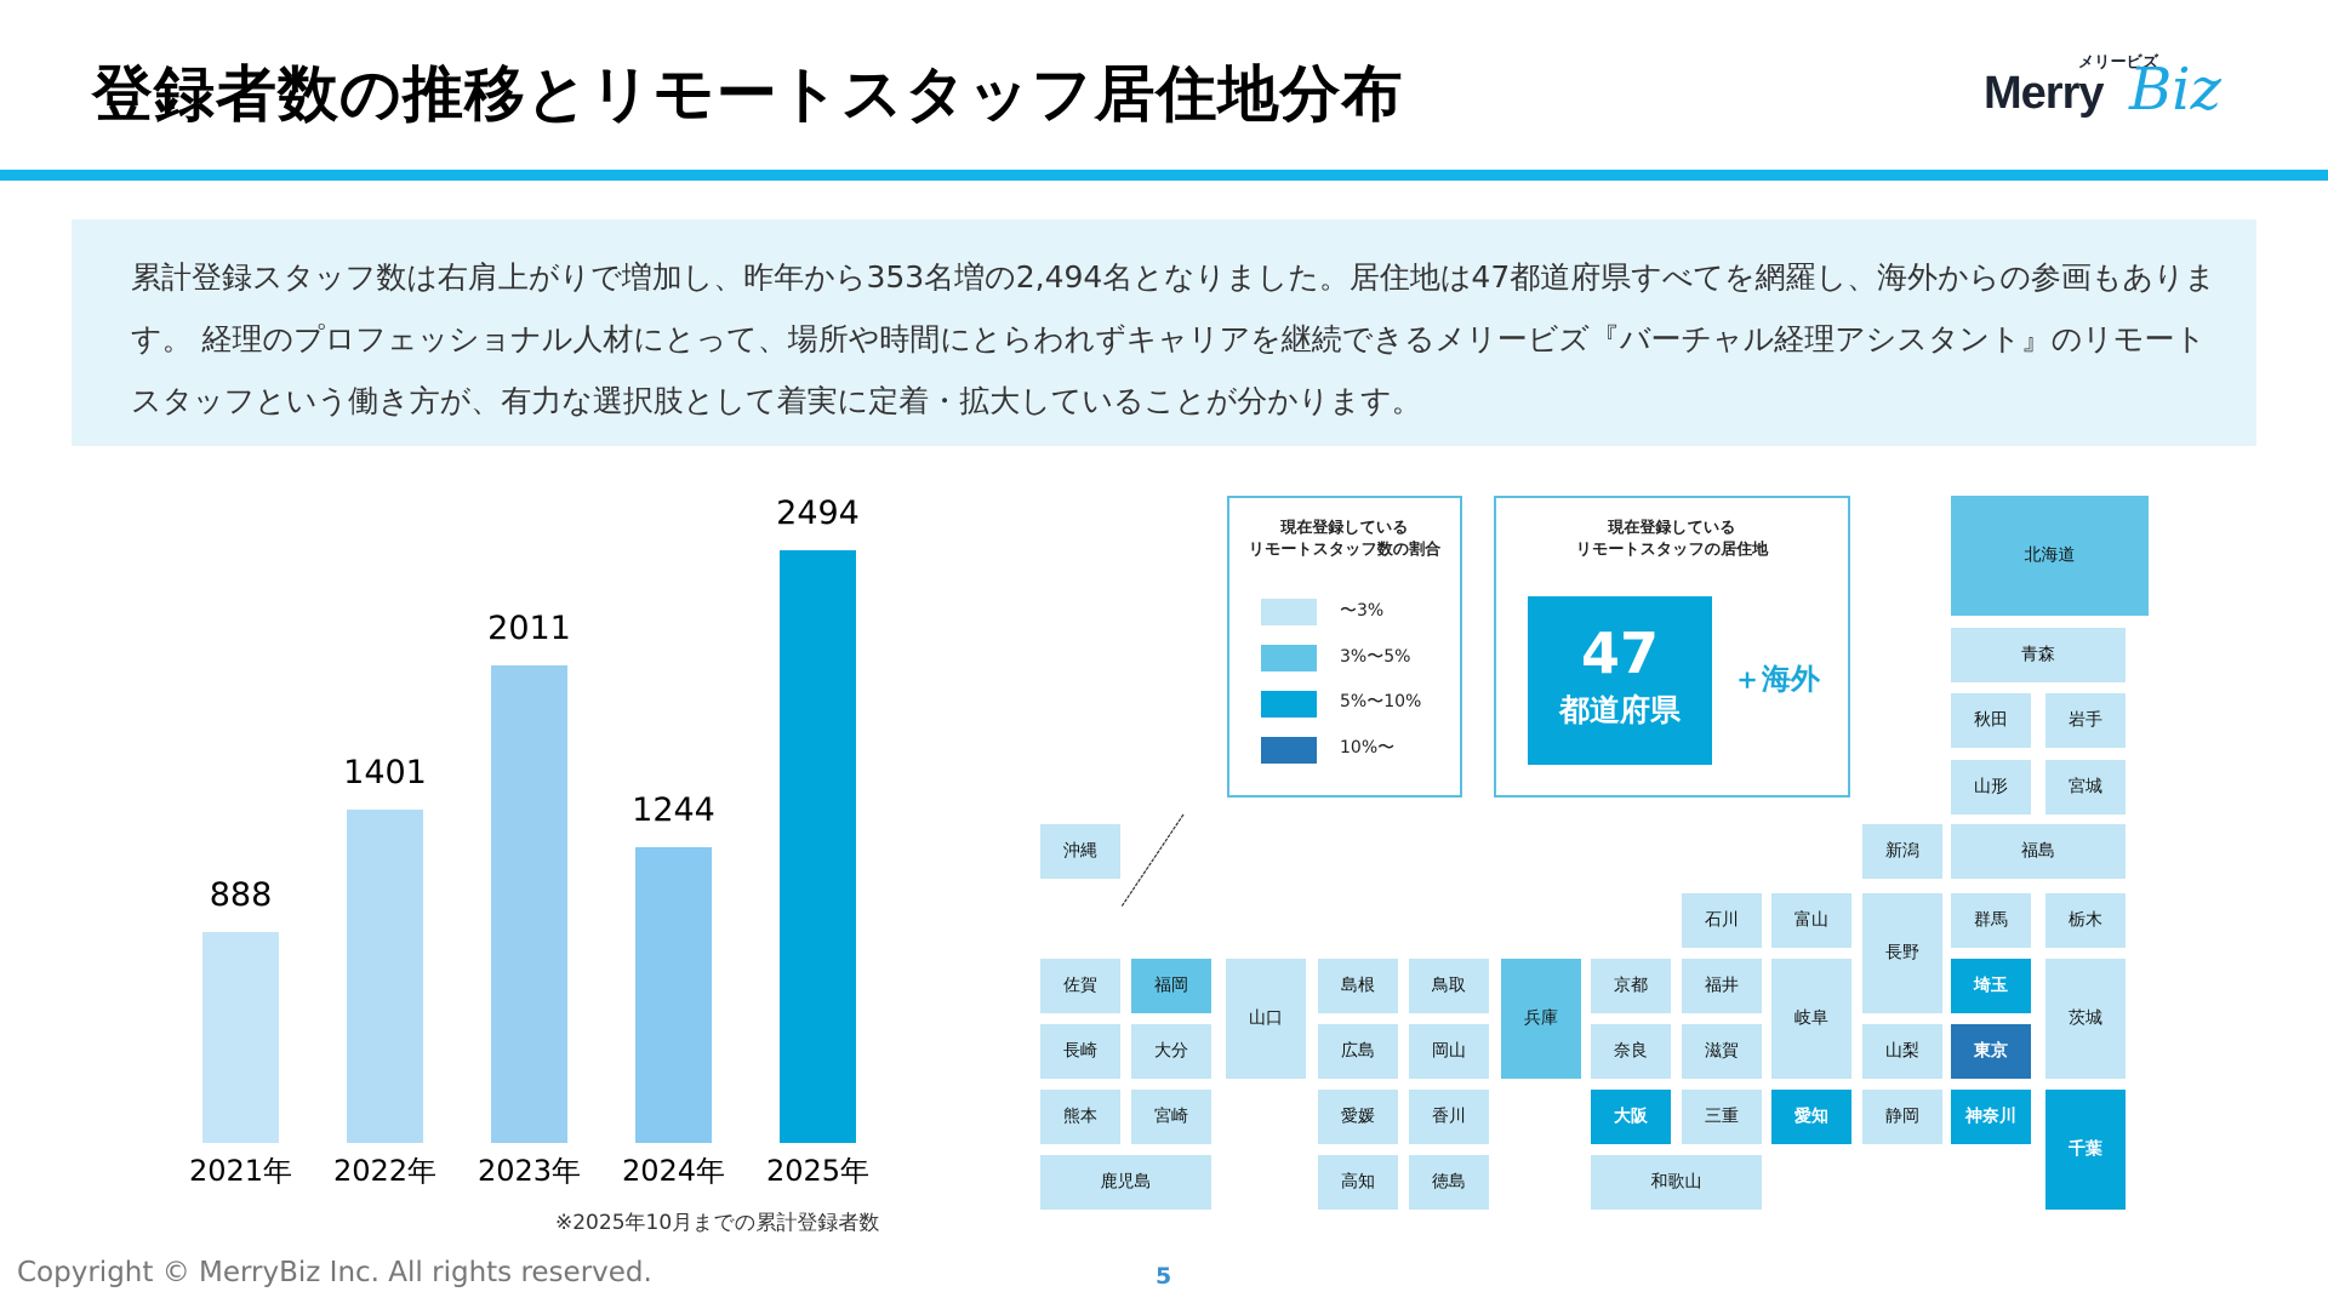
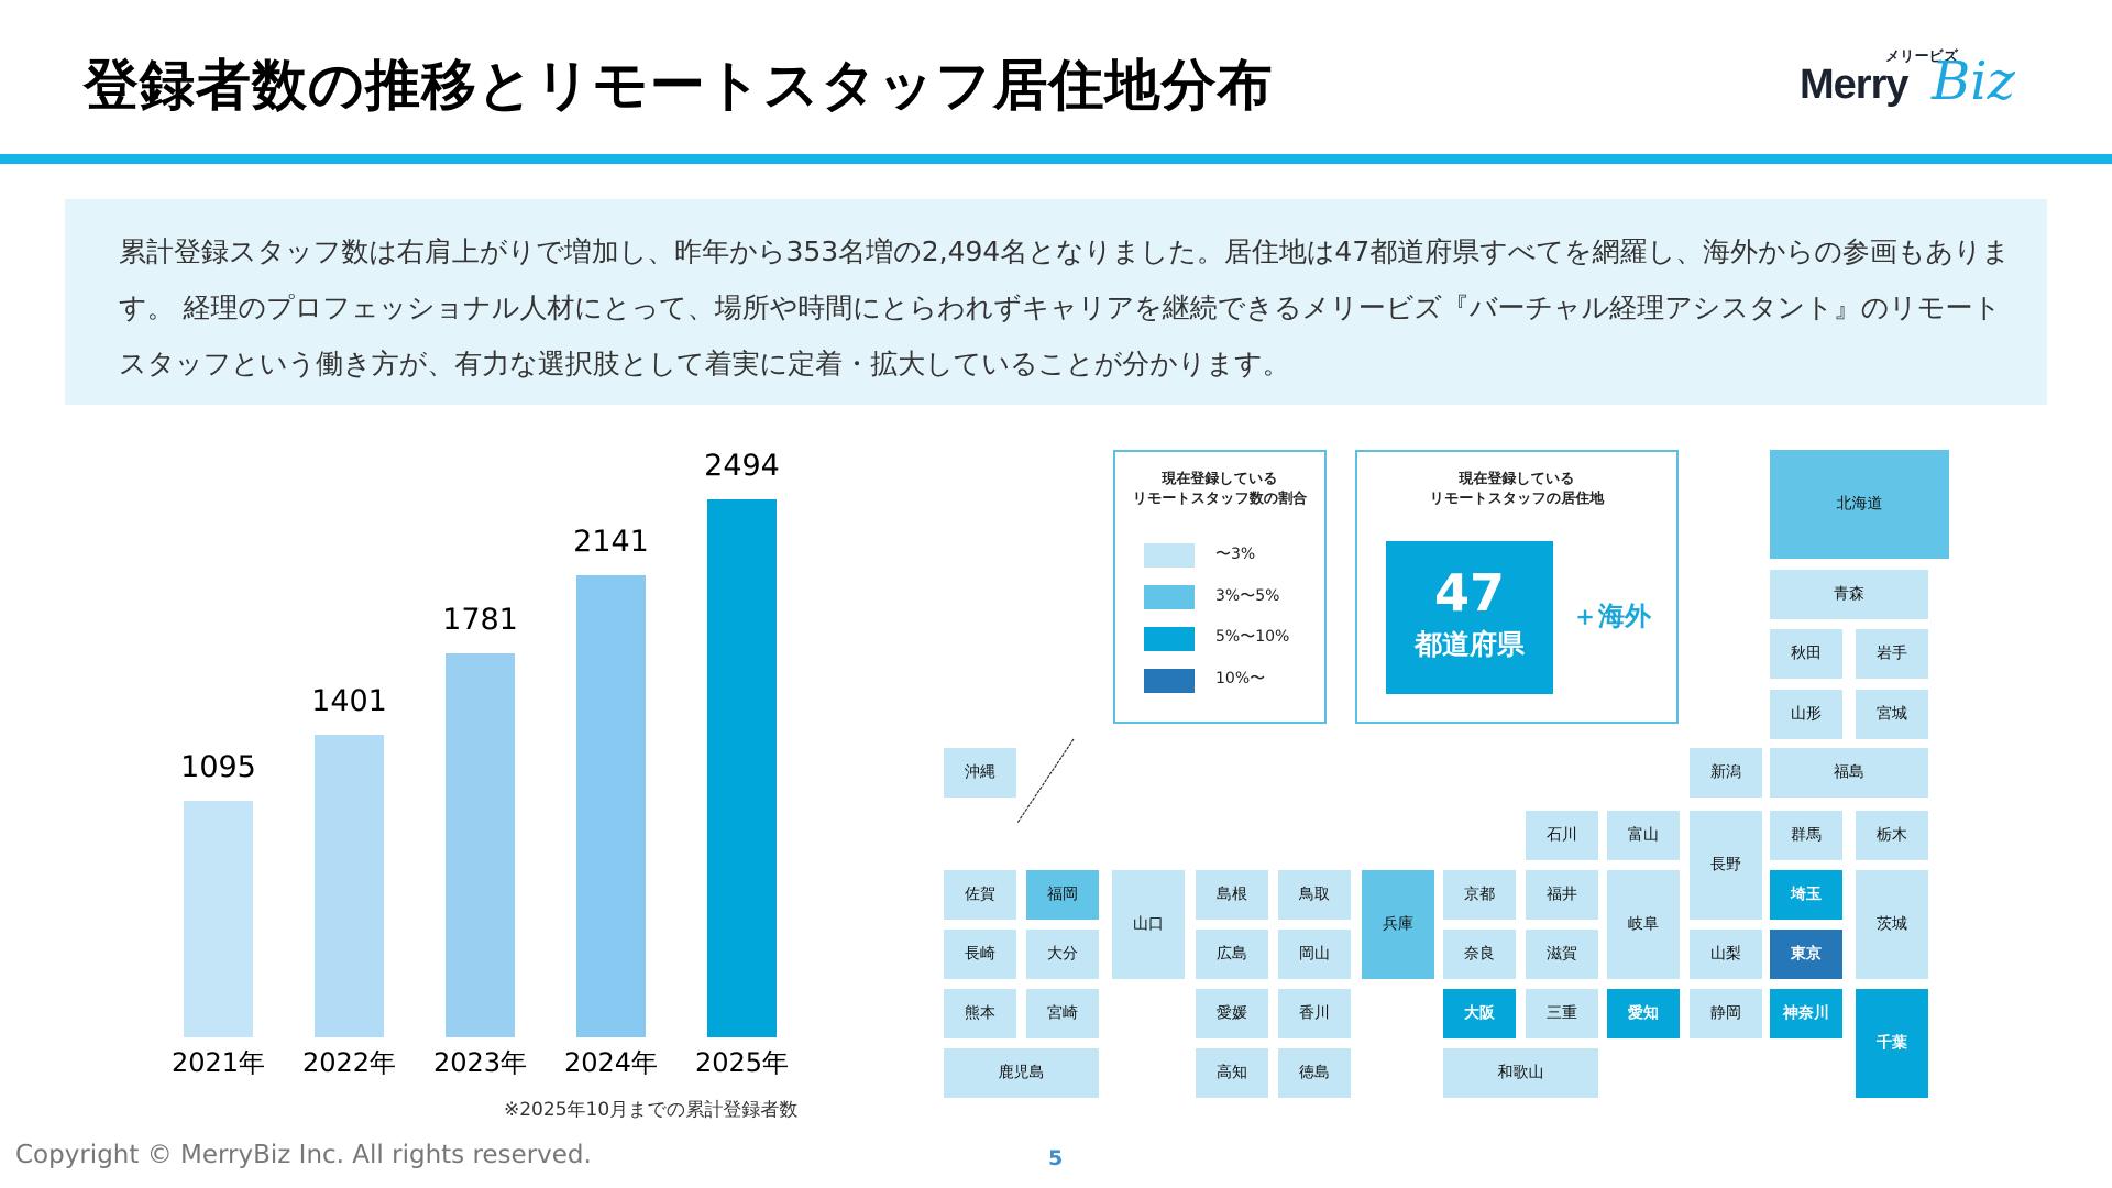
2021年: 888 -> 1095
2023年: 2011 -> 1781
2024年: 1244 -> 2141
